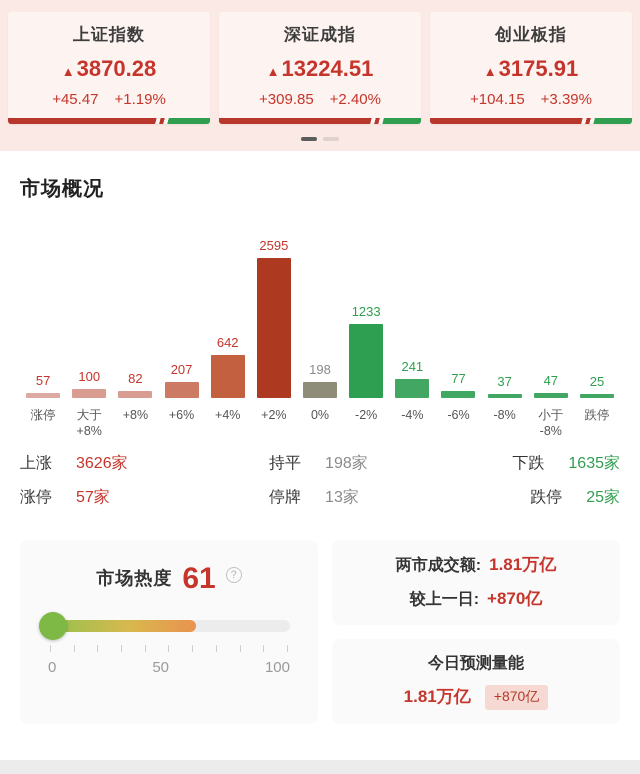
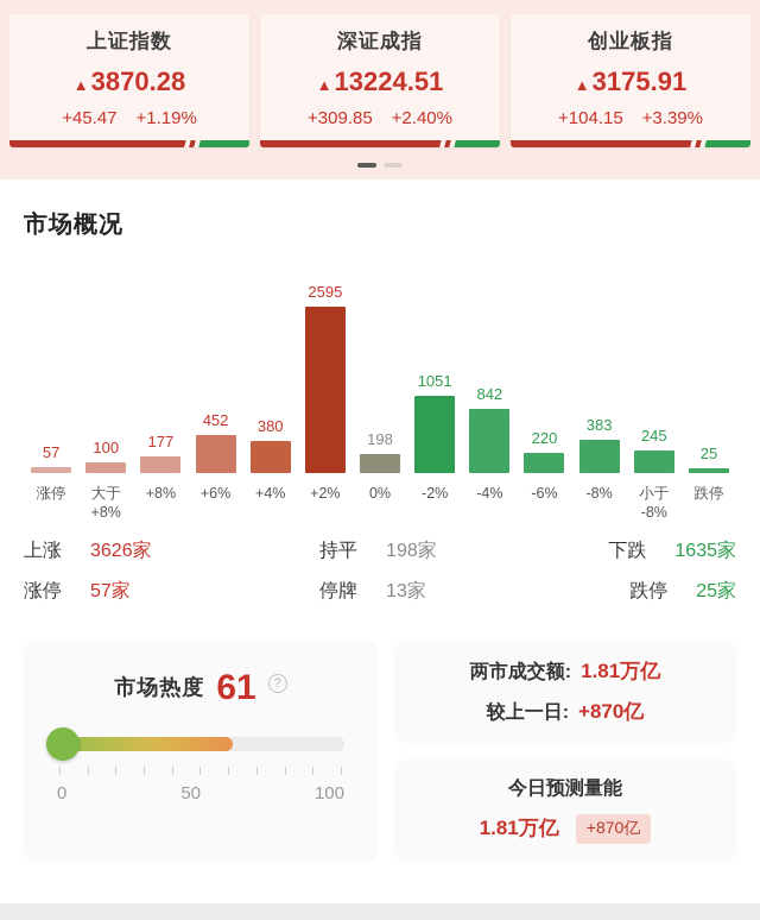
+8%: 82 -> 177
+6%: 207 -> 452
+4%: 642 -> 380
-2%: 1233 -> 1051
-4%: 241 -> 842
-6%: 77 -> 220
-8%: 37 -> 383
小于 -8%: 47 -> 245
